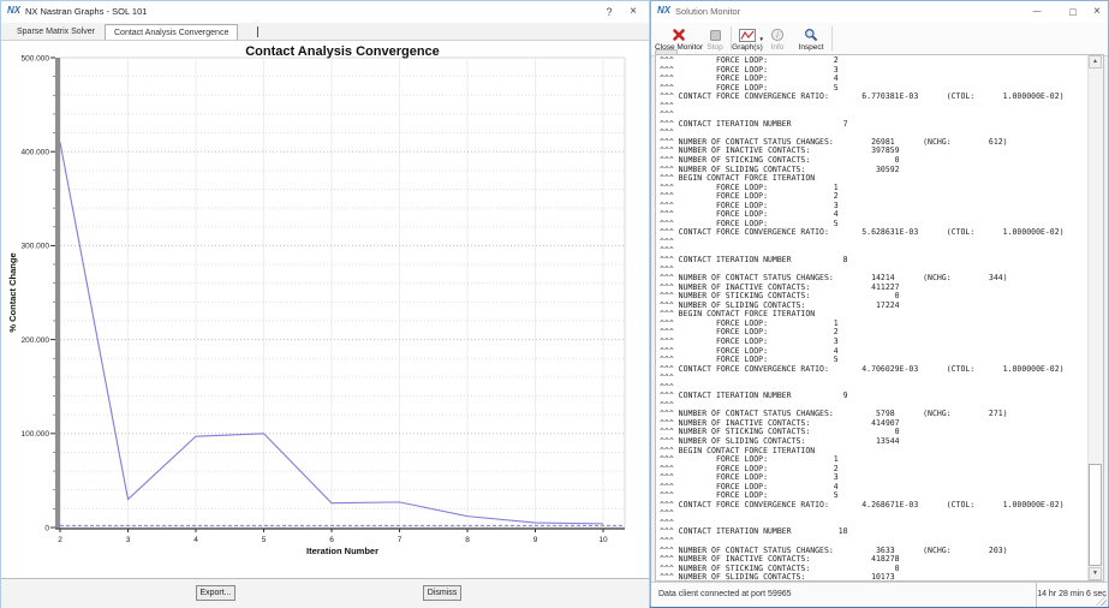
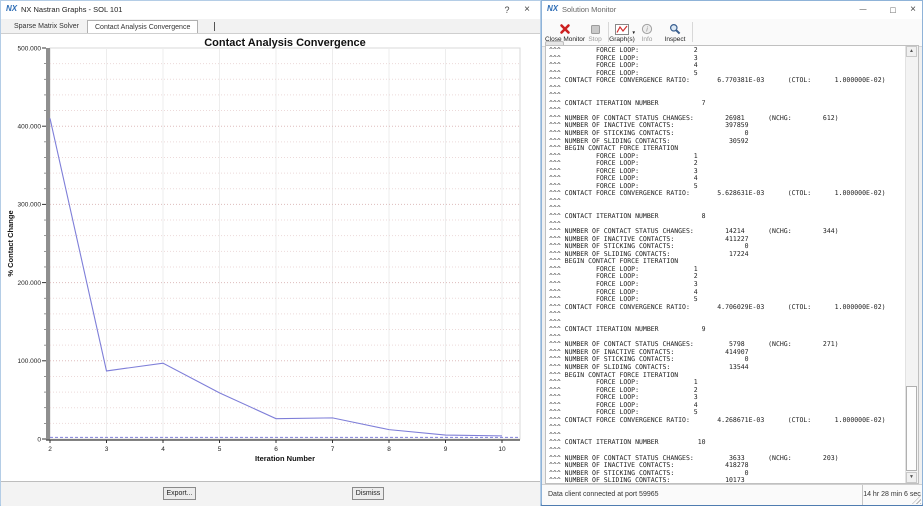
3: 30 -> 90
5: 100 -> 60
